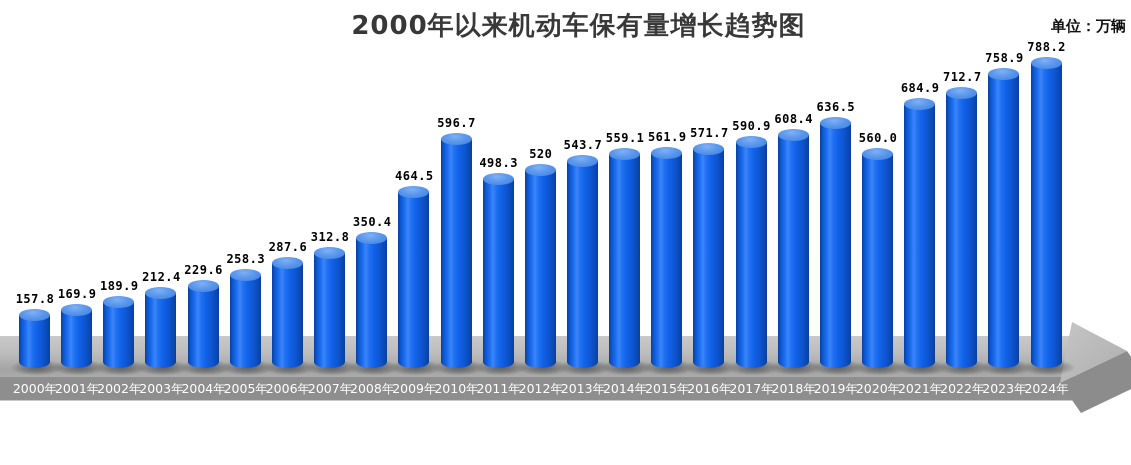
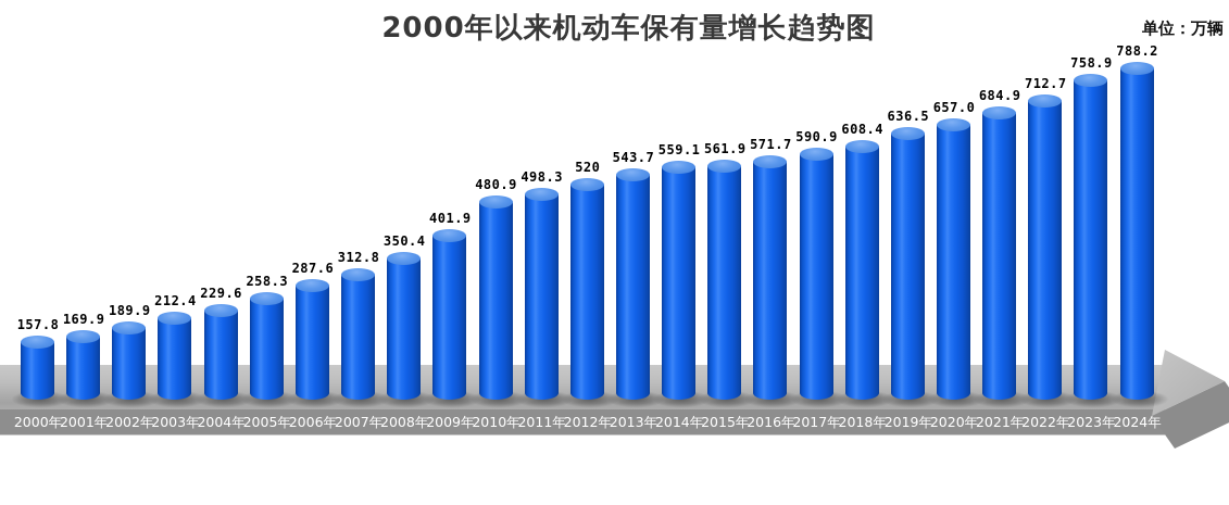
2009年: 464.5 -> 401.9
2010年: 596.7 -> 480.9
2020年: 560.0 -> 657.0
